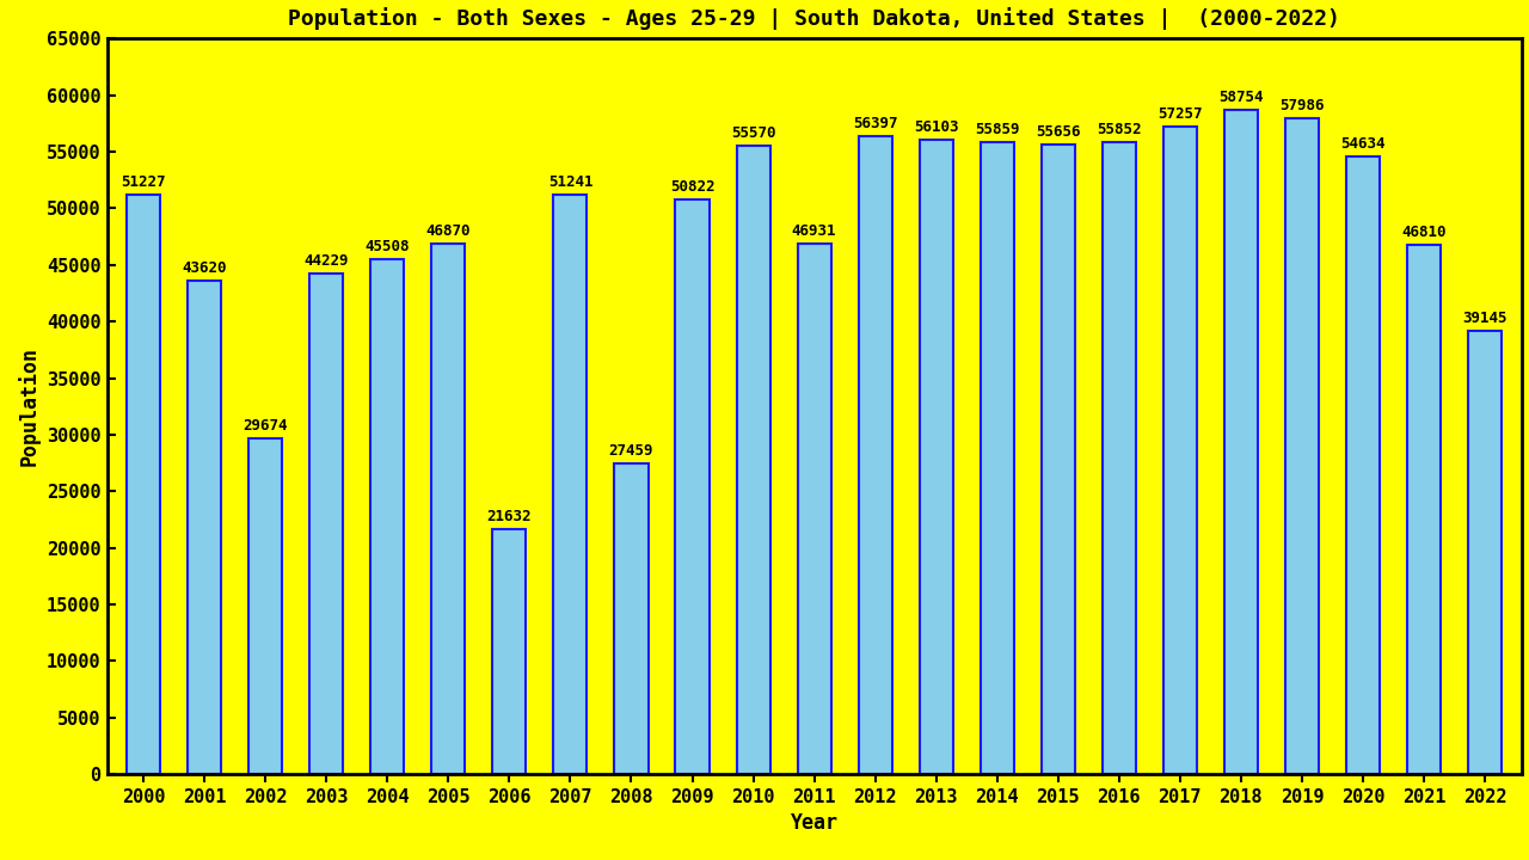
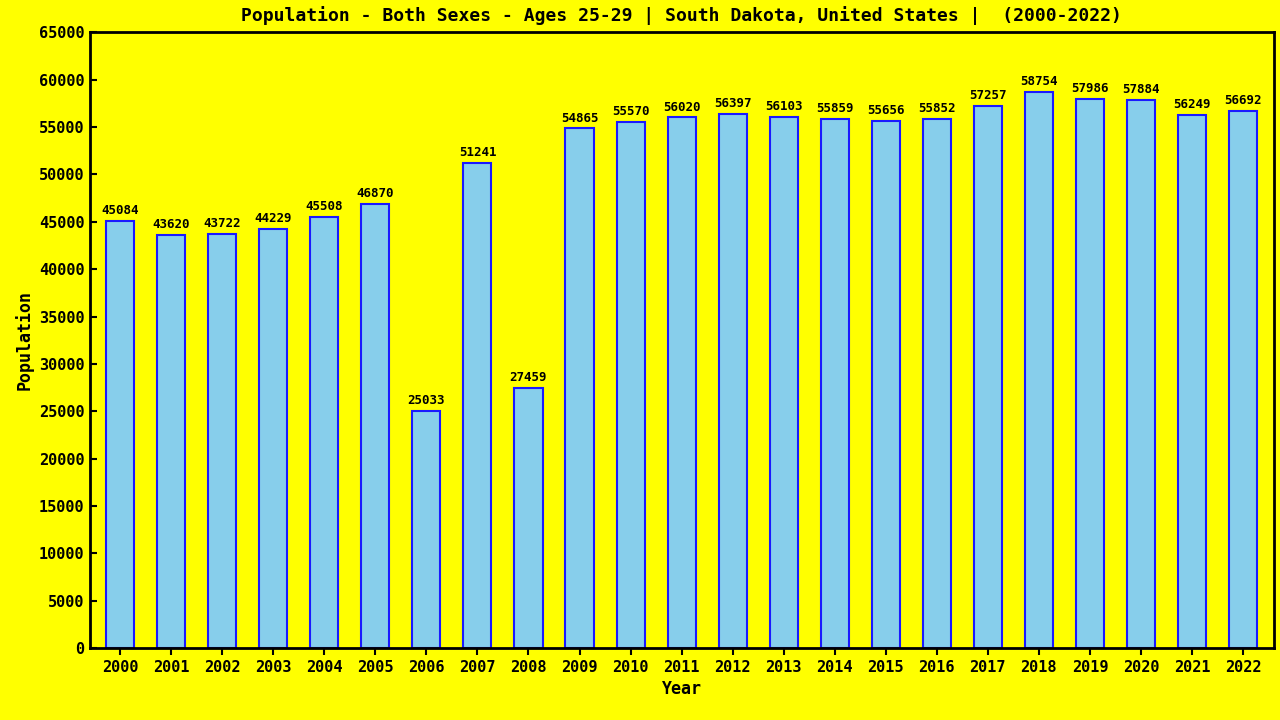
2000: 51227 -> 45084
2002: 29674 -> 43722
2006: 21632 -> 25033
2009: 50822 -> 54865
2011: 46931 -> 56020
2020: 54634 -> 57884
2021: 46810 -> 56249
2022: 39145 -> 56692
